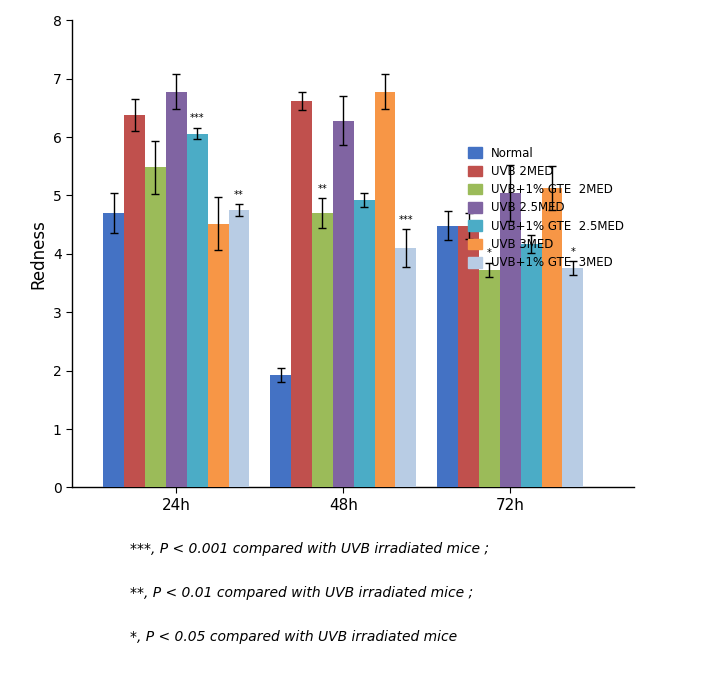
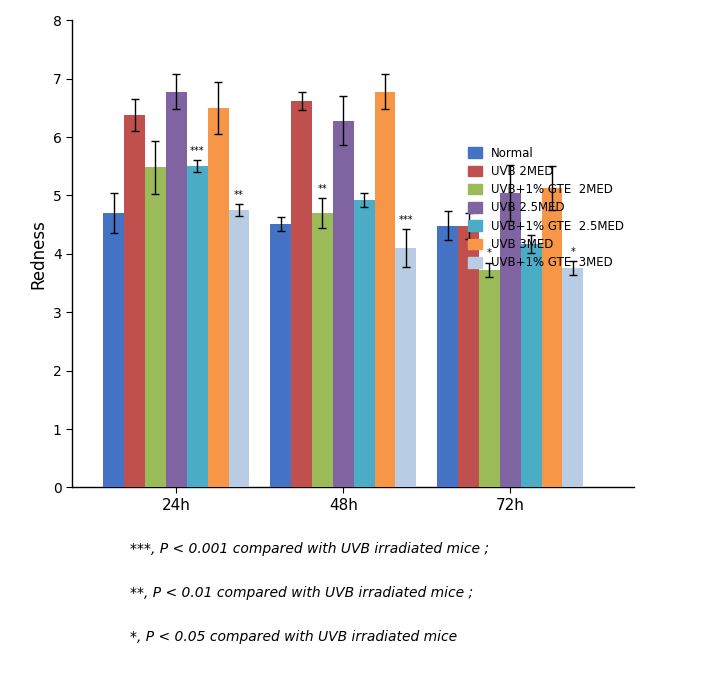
UVB+1% GTE 2.5MED/24h: 6.06 -> 5.50
UVB 3MED/24h: 4.52 -> 6.50
Normal/48h: 1.92 -> 4.52
